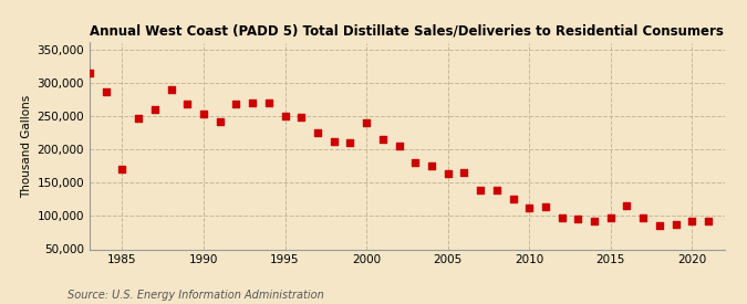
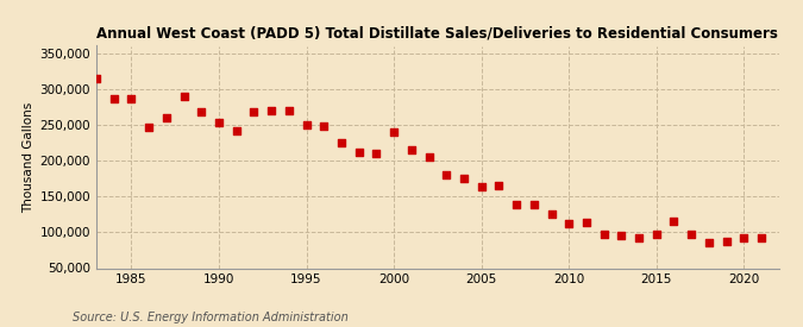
1985: 170,000 -> 287,000
